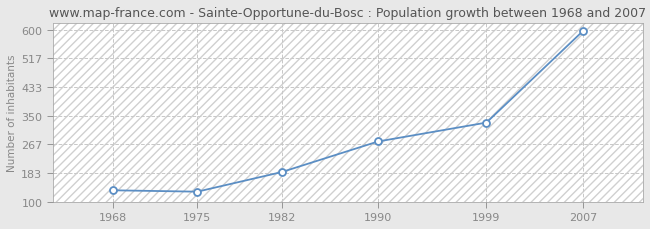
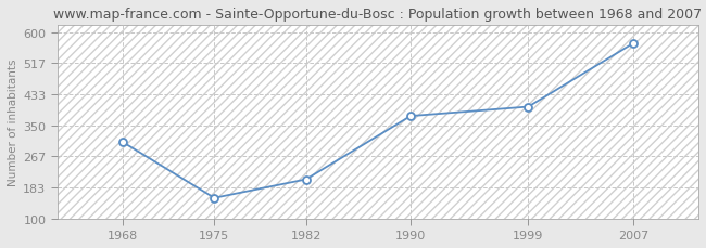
1968: 133 -> 305
1975: 129 -> 155
1982: 186 -> 205
1990: 275 -> 375
1999: 330 -> 400
2007: 596 -> 570
